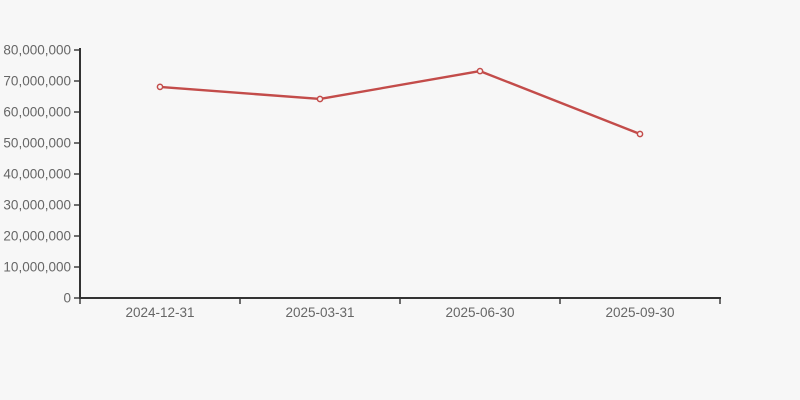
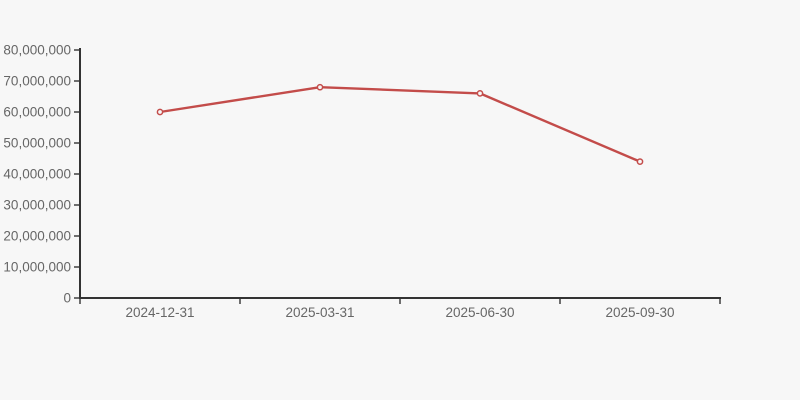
2024-12-31: 68000000 -> 60000000
2025-03-31: 64000000 -> 68000000
2025-06-30: 73000000 -> 66000000
2025-09-30: 53000000 -> 44000000
